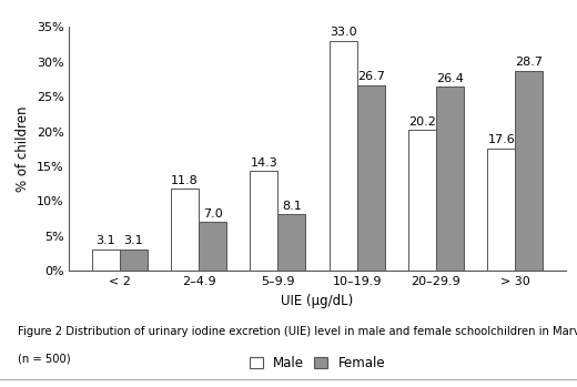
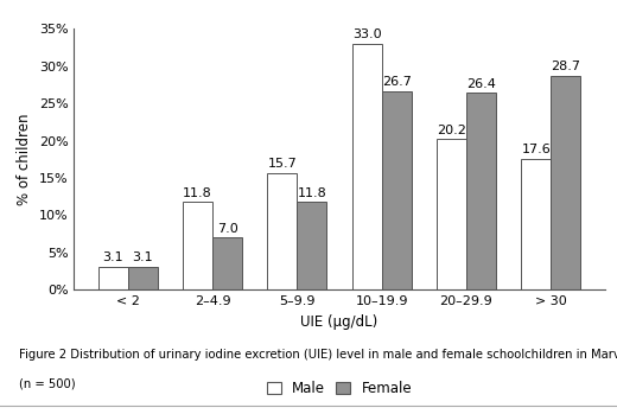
Male/5–9.9: 14.3 -> 15.7
Female/5–9.9: 8.1 -> 11.8
